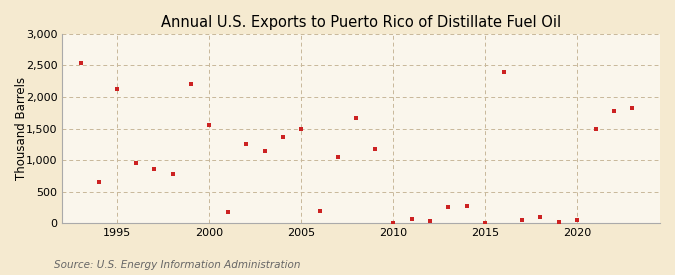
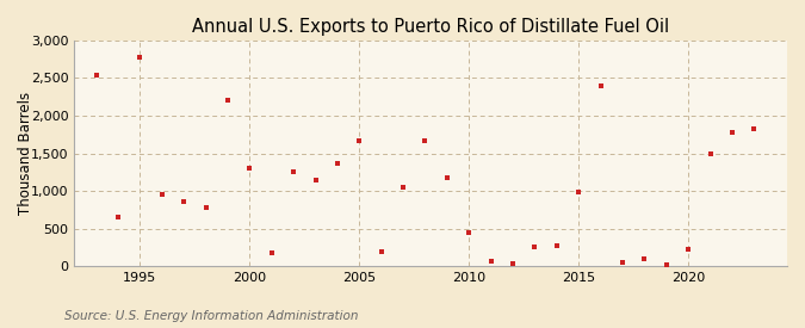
1995: 2,130 -> 2,780
2000: 1,560 -> 1,300
2005: 1,490 -> 1,660
2010: 10 -> 440
2015: 10 -> 980
2020: 50 -> 220
